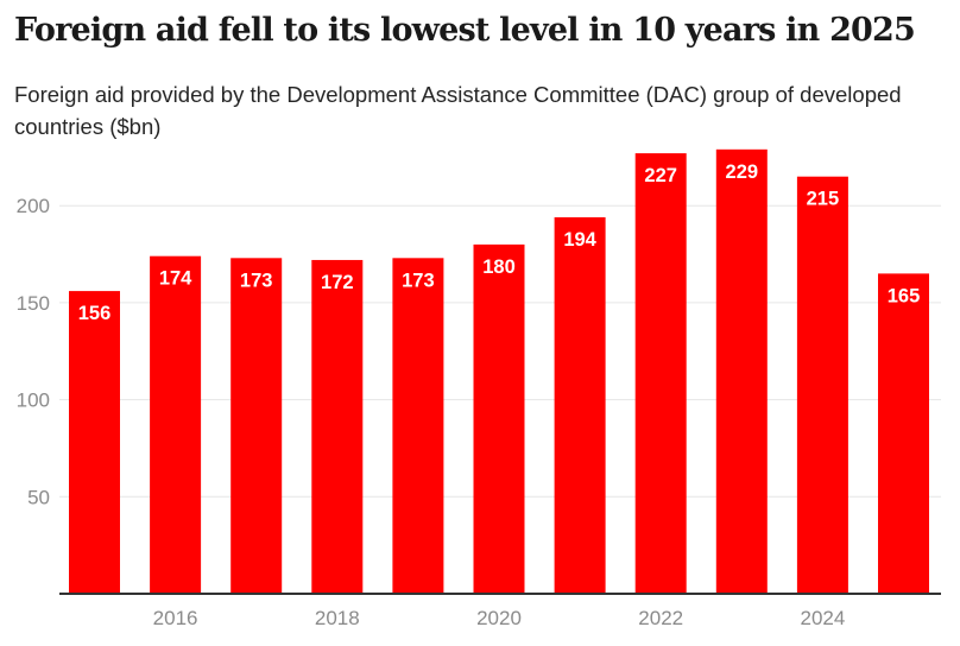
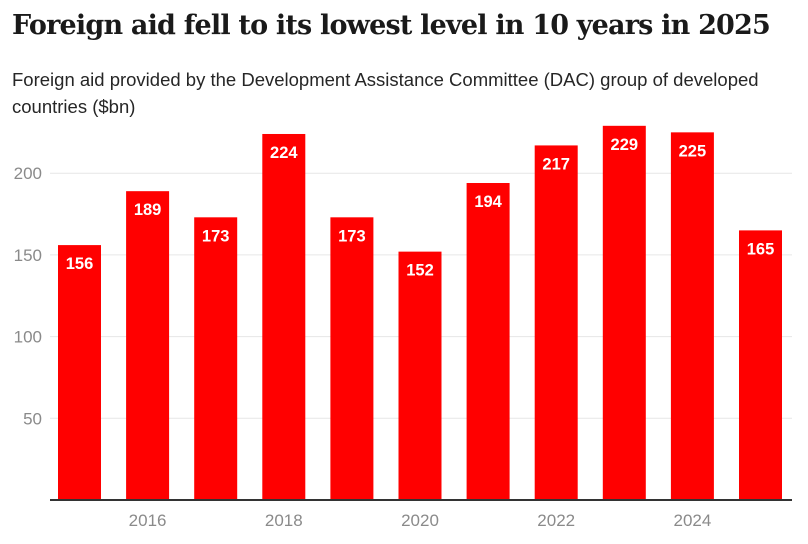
2016: 174 -> 189
2018: 172 -> 224
2020: 180 -> 152
2022: 227 -> 217
2024: 215 -> 225
